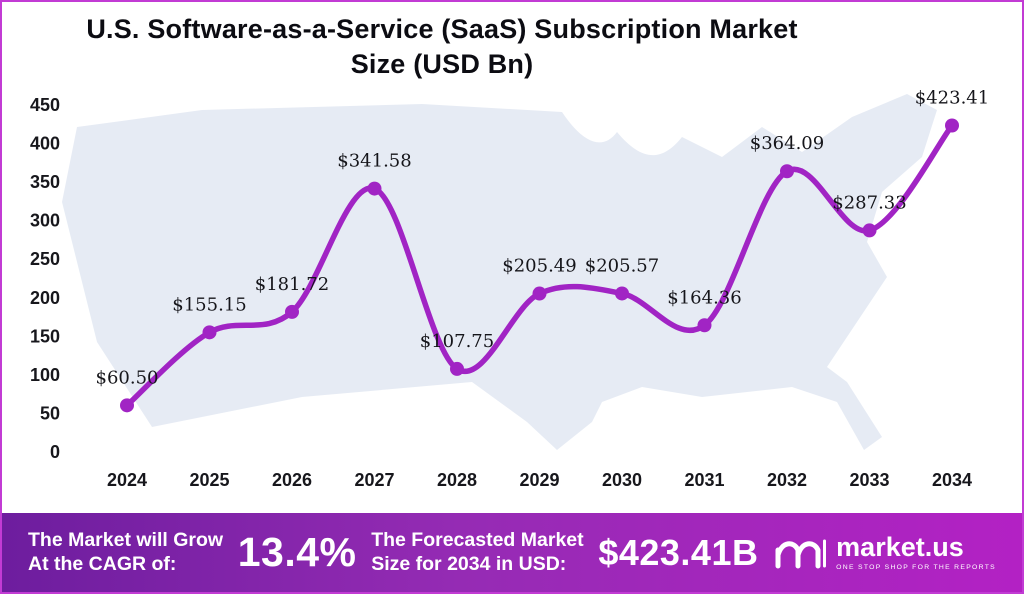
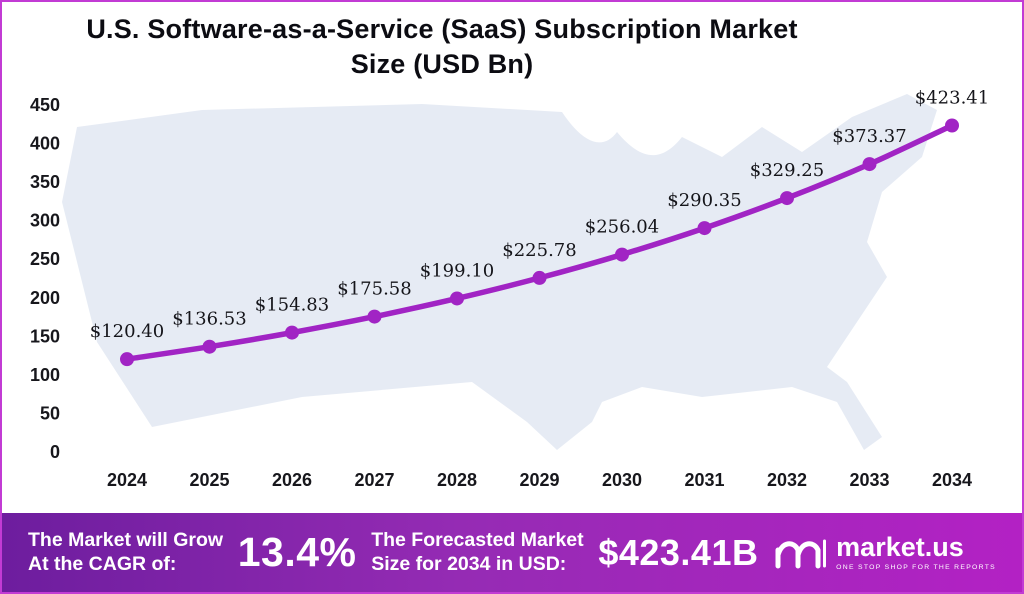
2024: $60.50 -> $120.40
2025: $155.15 -> $136.53
2026: $181.72 -> $154.83
2027: $341.58 -> $175.58
2028: $107.75 -> $199.10
2029: $205.49 -> $225.78
2030: $205.57 -> $256.04
2031: $164.36 -> $290.35
2032: $364.09 -> $329.25
2033: $287.33 -> $373.37
